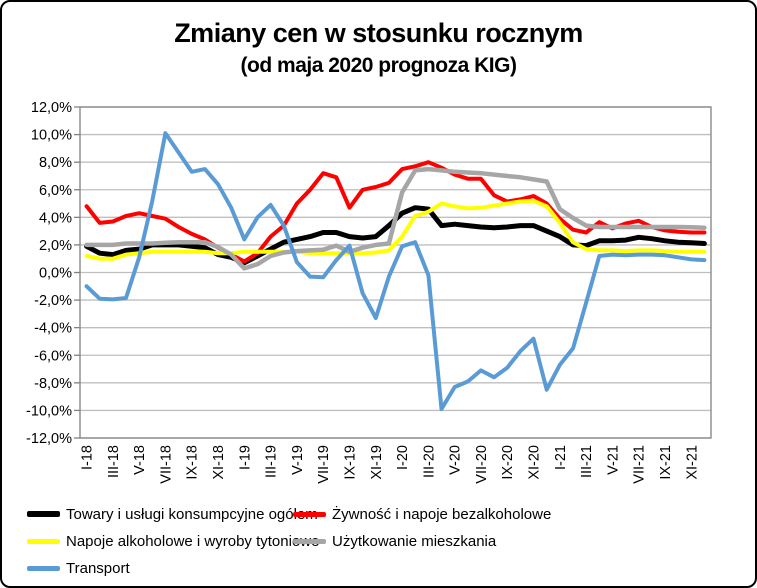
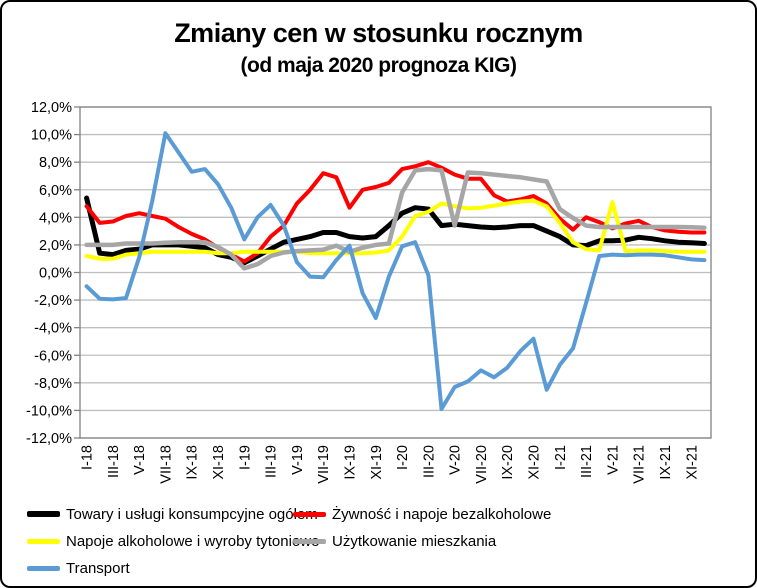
Towary i usługi konsumpcyjne ogółem/I-18: 1,9% -> 5,4%
Użytkowanie mieszkania/V-20: 7,3% -> 3,4%
Żywność i napoje bezalkoholowe/III-21: 2,9% -> 4,0%
Napoje alkoholowe i wyroby tytoniowe/V-21: 1,6% -> 5,1%
